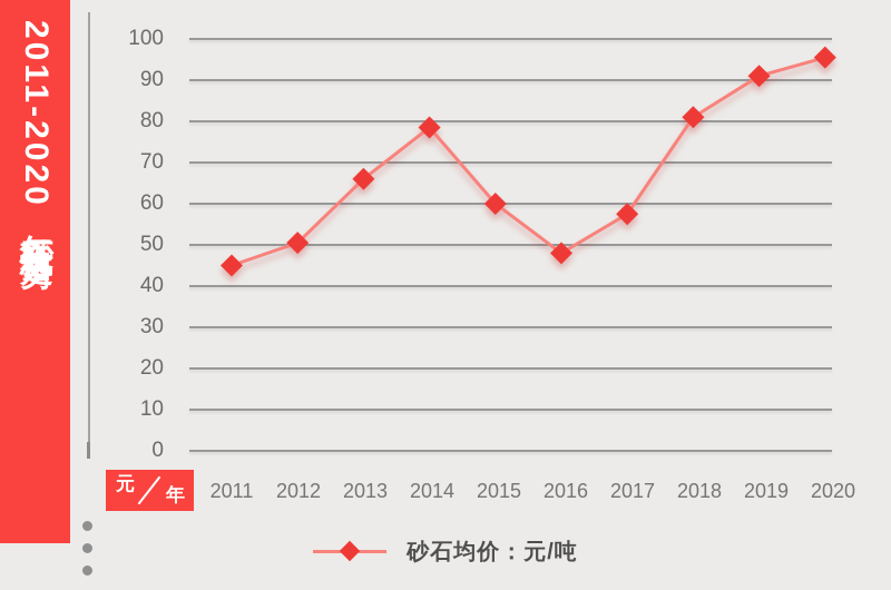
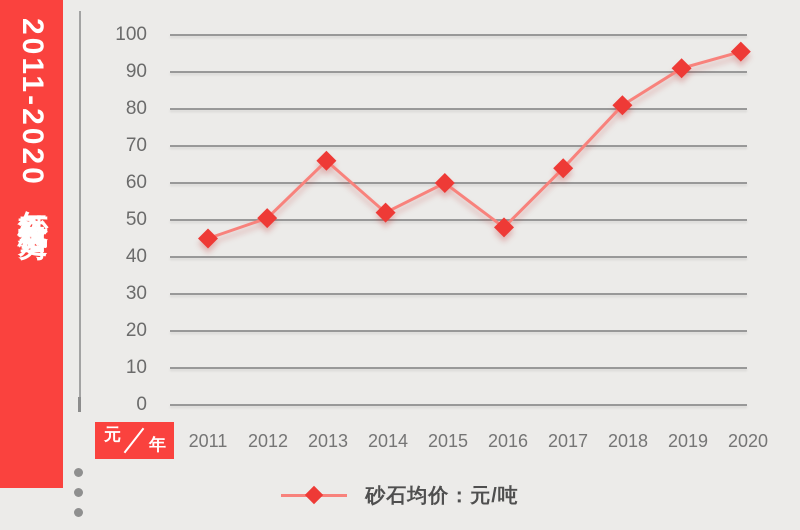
2014: 78 -> 52
2017: 58 -> 64
